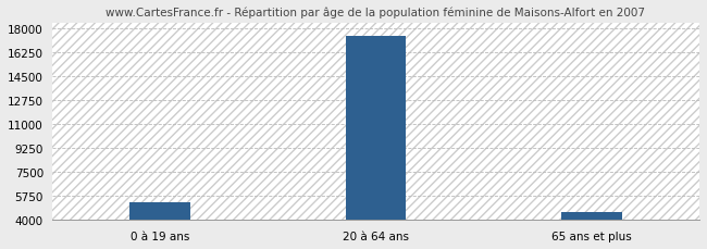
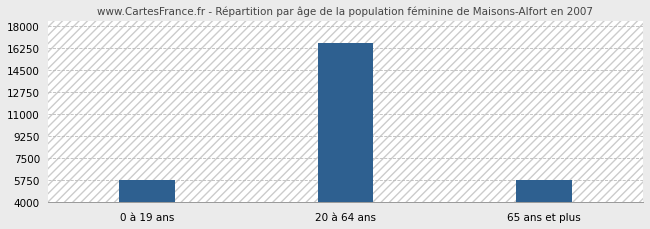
0 à 19 ans: 5300 -> 5800
20 à 64 ans: 17500 -> 16700
65 ans et plus: 4600 -> 5800
